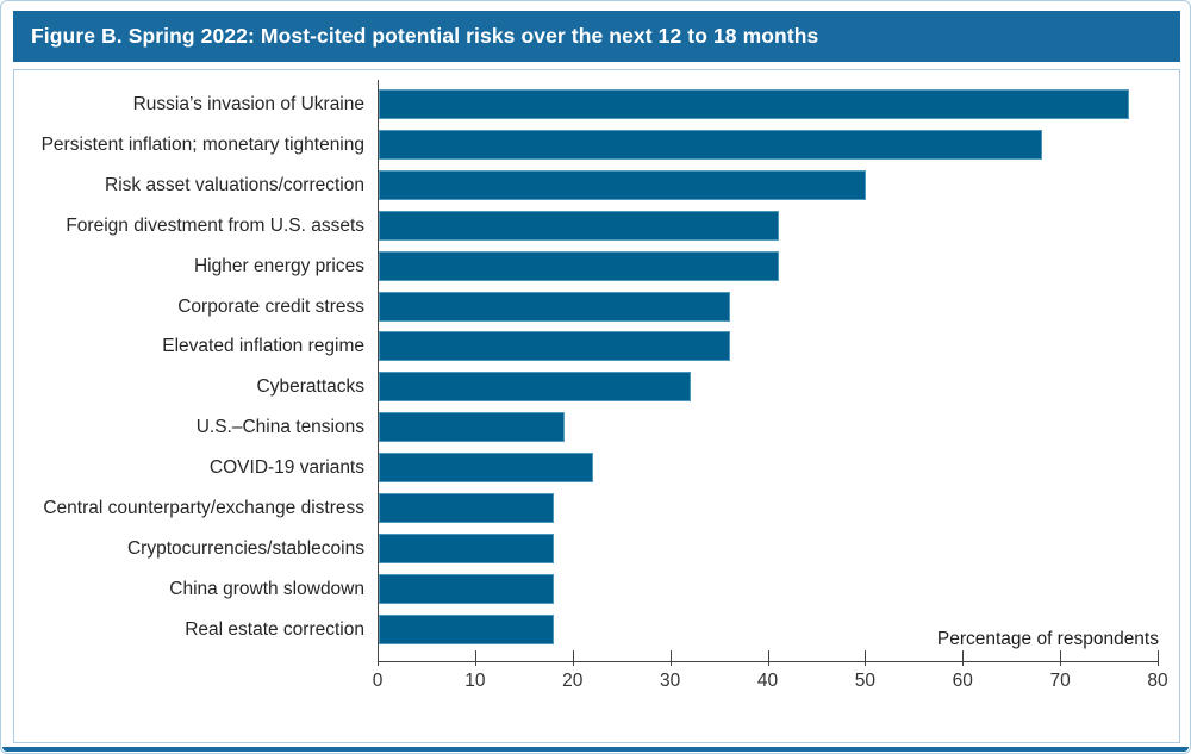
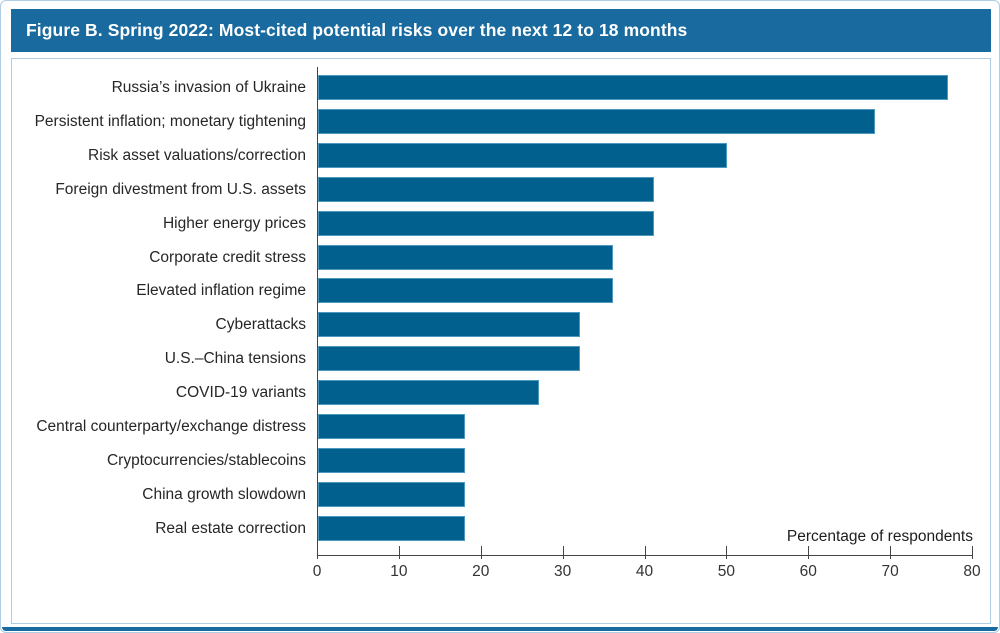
U.S.–China tensions: 19 -> 32
COVID-19 variants: 22 -> 27
